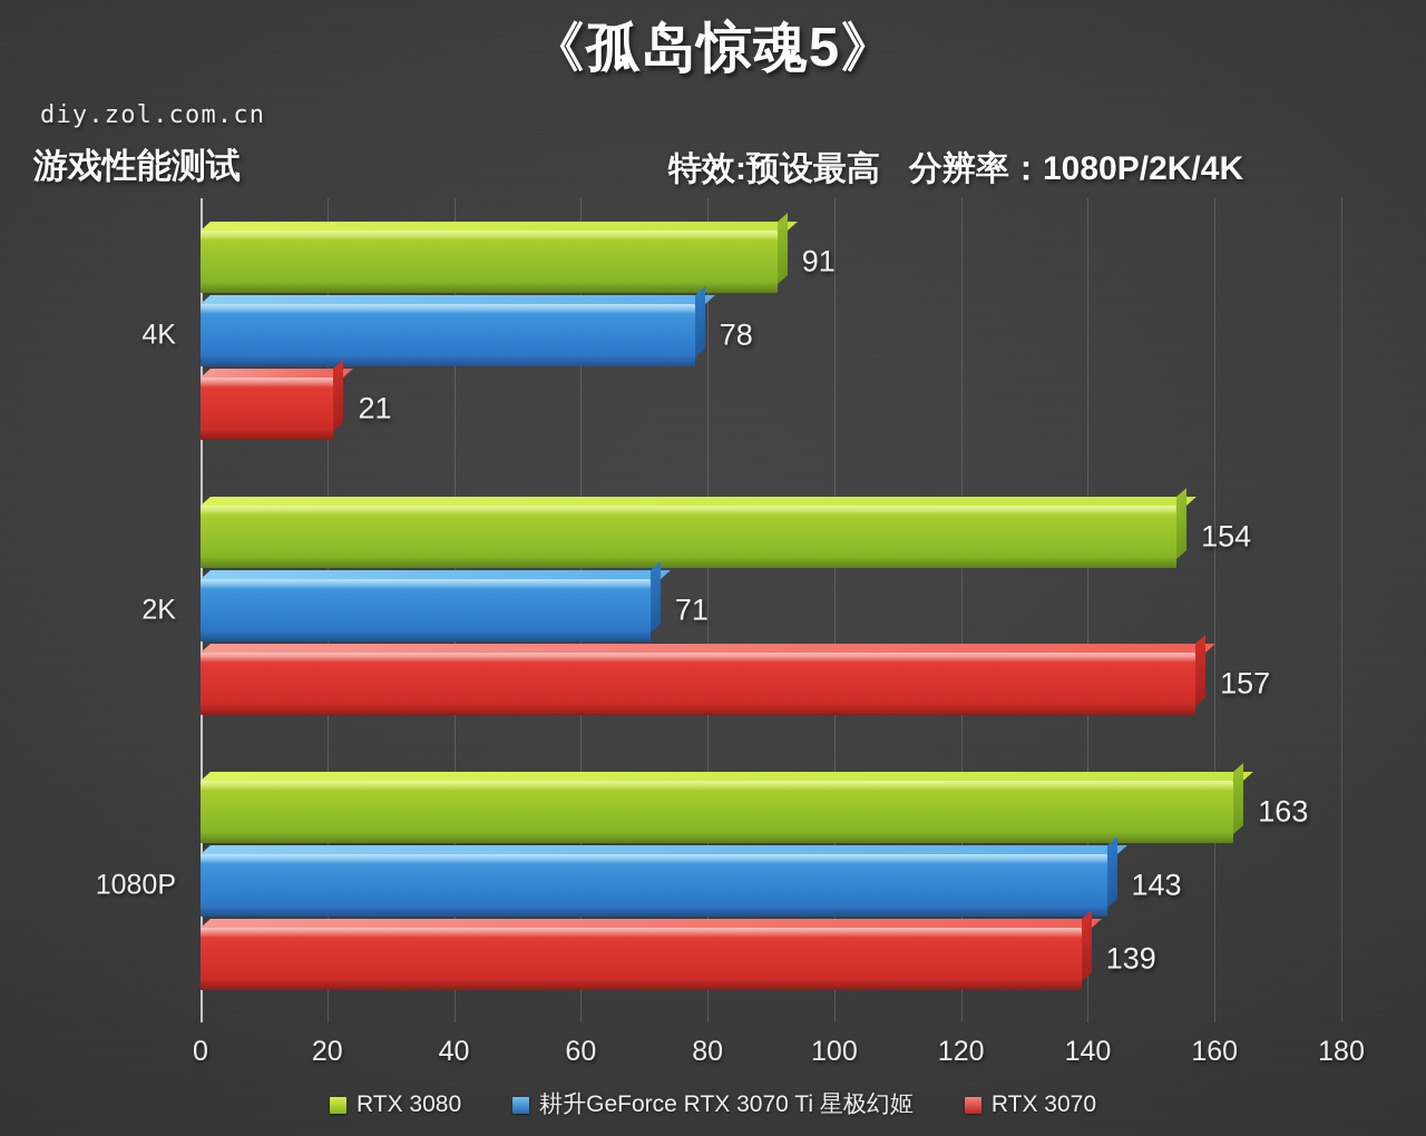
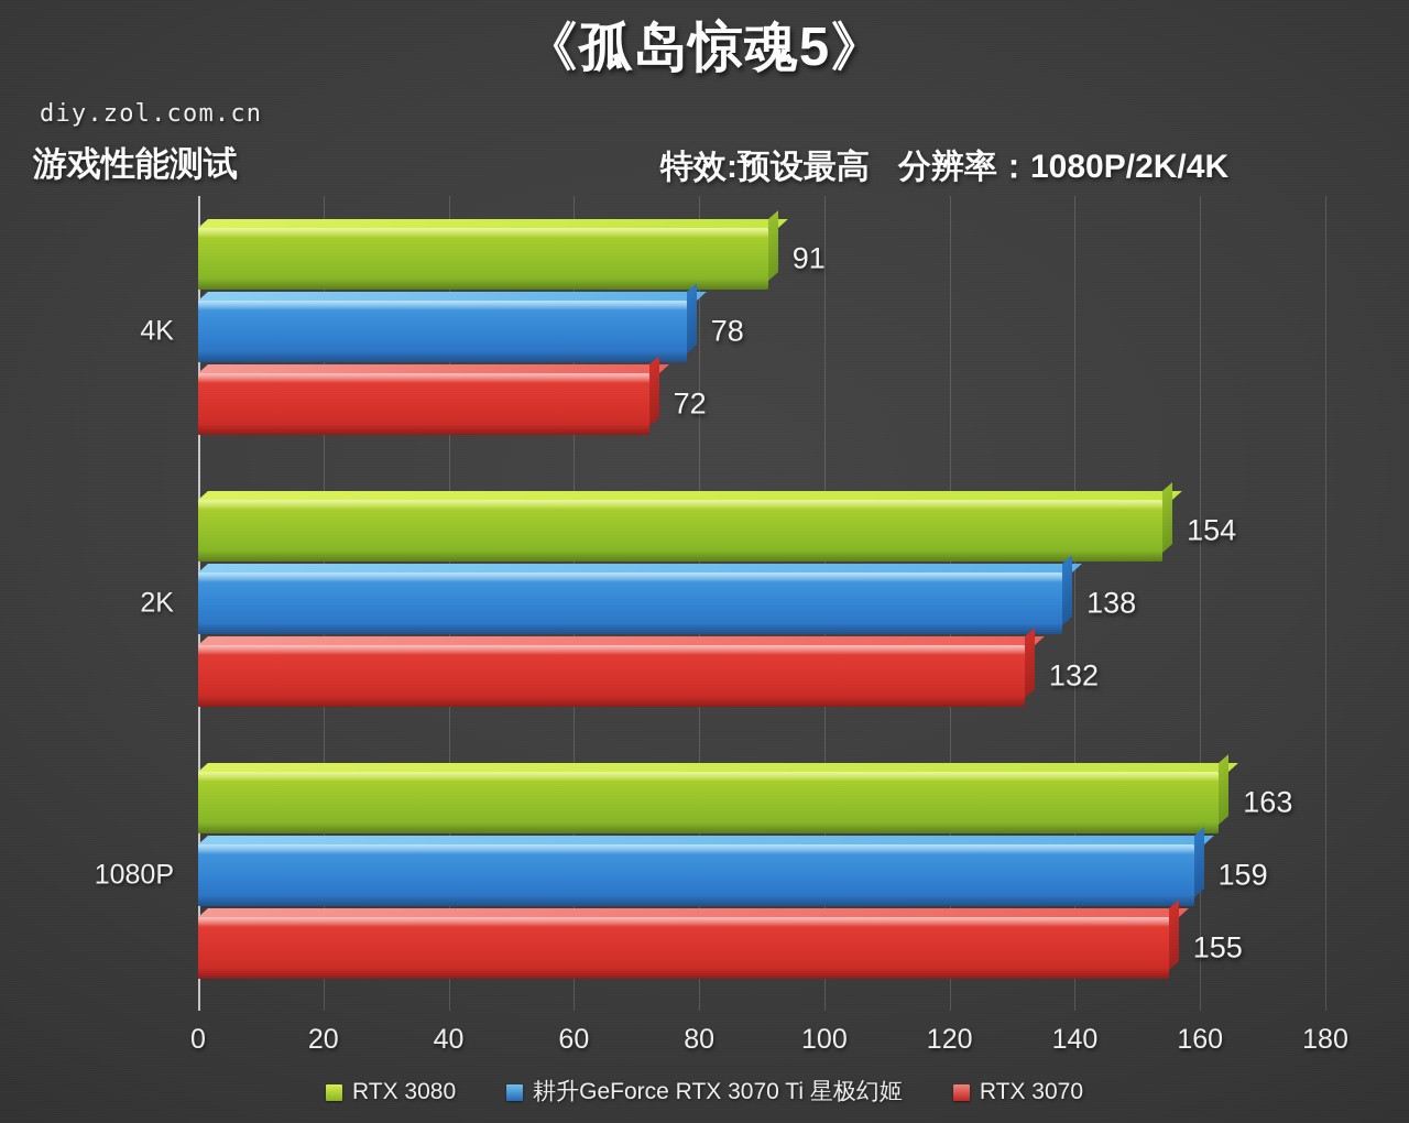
RTX 3070/4K: 21 -> 72
耕升GeForce RTX 3070 Ti 星极幻姬/2K: 71 -> 138
RTX 3070/2K: 157 -> 132
耕升GeForce RTX 3070 Ti 星极幻姬/1080P: 143 -> 159
RTX 3070/1080P: 139 -> 155
